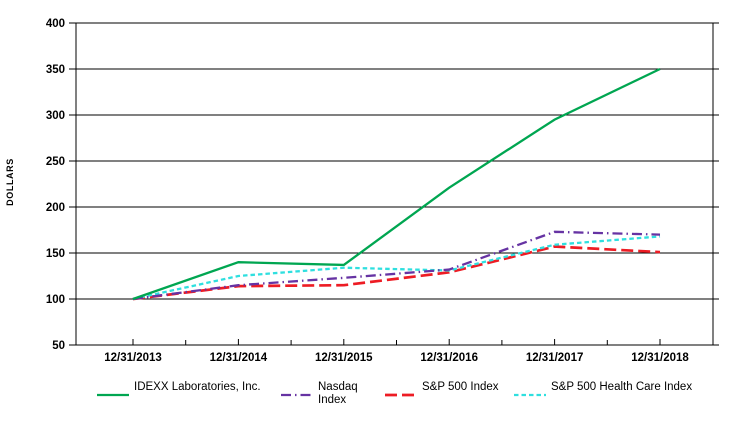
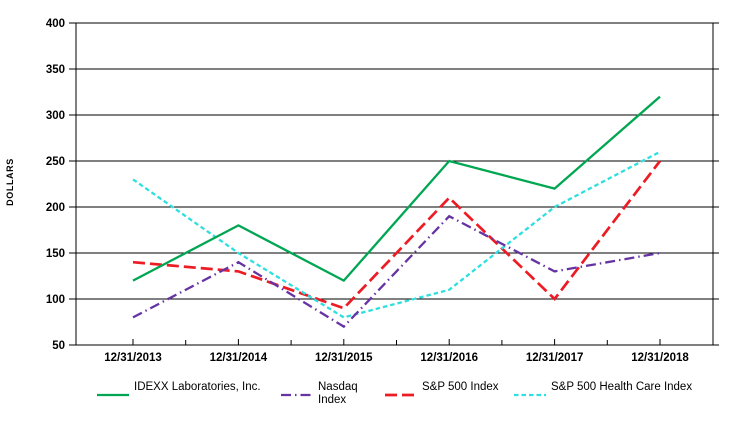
IDEXX Laboratories, Inc./12/31/2013: 100 -> 120
Nasdaq Index/12/31/2013: 100 -> 80
S&P 500 Index/12/31/2013: 100 -> 140
S&P 500 Health Care Index/12/31/2013: 100 -> 230
IDEXX Laboratories, Inc./12/31/2014: 140 -> 180
Nasdaq Index/12/31/2014: 120 -> 140
S&P 500 Index/12/31/2014: 110 -> 130
S&P 500 Health Care Index/12/31/2014: 120 -> 150
IDEXX Laboratories, Inc./12/31/2015: 140 -> 120
Nasdaq Index/12/31/2015: 120 -> 70
S&P 500 Index/12/31/2015: 120 -> 90
S&P 500 Health Care Index/12/31/2015: 130 -> 80
IDEXX Laboratories, Inc./12/31/2016: 220 -> 250
Nasdaq Index/12/31/2016: 130 -> 190
S&P 500 Index/12/31/2016: 130 -> 210
S&P 500 Health Care Index/12/31/2016: 130 -> 110
IDEXX Laboratories, Inc./12/31/2017: 300 -> 220
Nasdaq Index/12/31/2017: 170 -> 130
S&P 500 Index/12/31/2017: 160 -> 100
S&P 500 Health Care Index/12/31/2017: 160 -> 200
IDEXX Laboratories, Inc./12/31/2018: 350 -> 320
Nasdaq Index/12/31/2018: 170 -> 150
S&P 500 Index/12/31/2018: 150 -> 250
S&P 500 Health Care Index/12/31/2018: 170 -> 260
